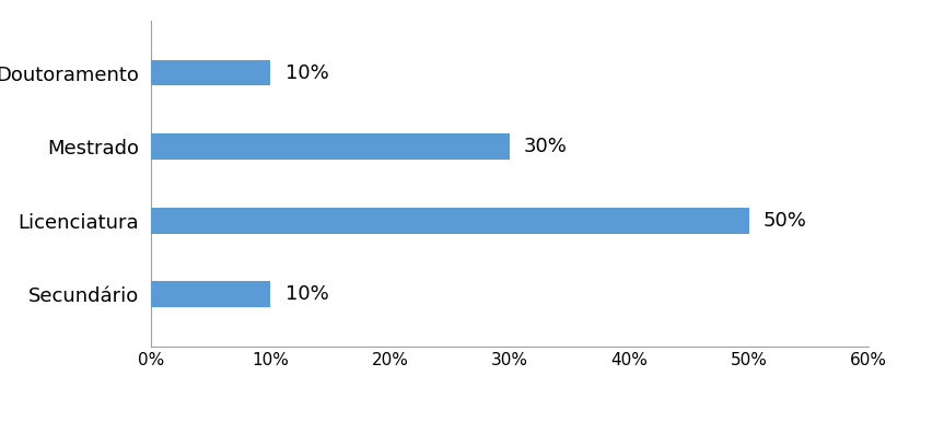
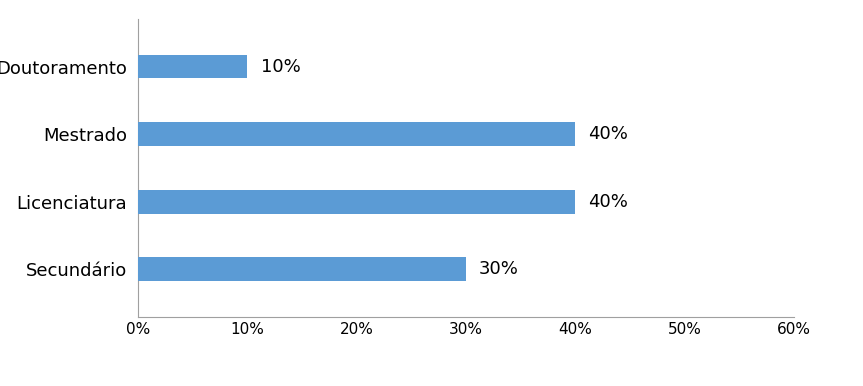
Mestrado: 30% -> 40%
Licenciatura: 50% -> 40%
Secundário: 10% -> 30%
